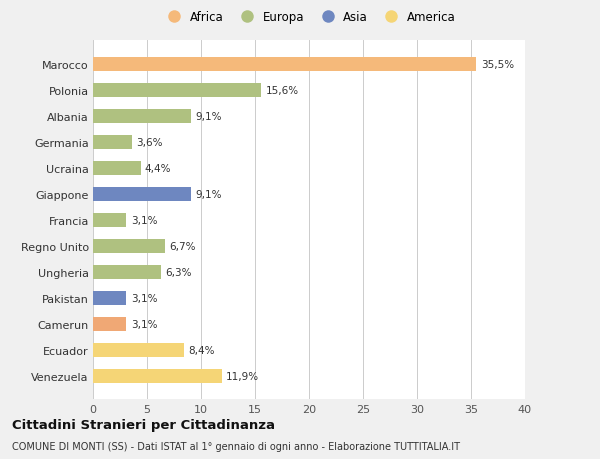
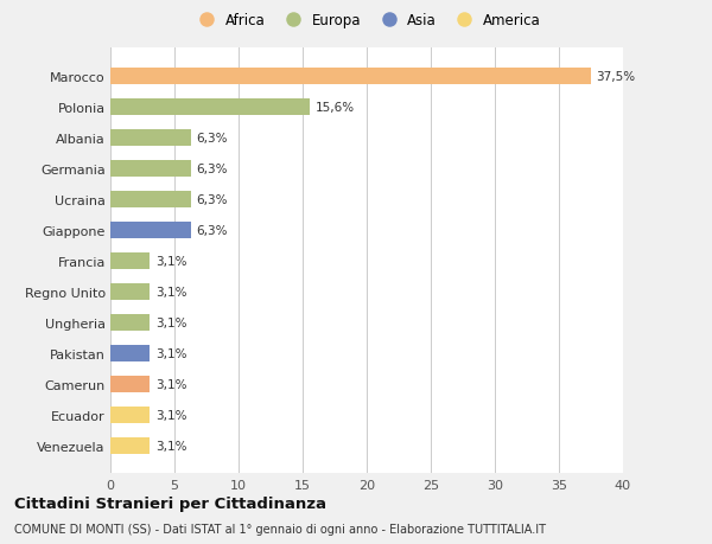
Marocco: 35,5% -> 37,5%
Albania: 9,1% -> 6,3%
Germania: 3,6% -> 6,3%
Ucraina: 4,4% -> 6,3%
Giappone: 9,1% -> 6,3%
Regno Unito: 6,7% -> 3,1%
Ungheria: 6,3% -> 3,1%
Ecuador: 8,4% -> 3,1%
Venezuela: 11,9% -> 3,1%
